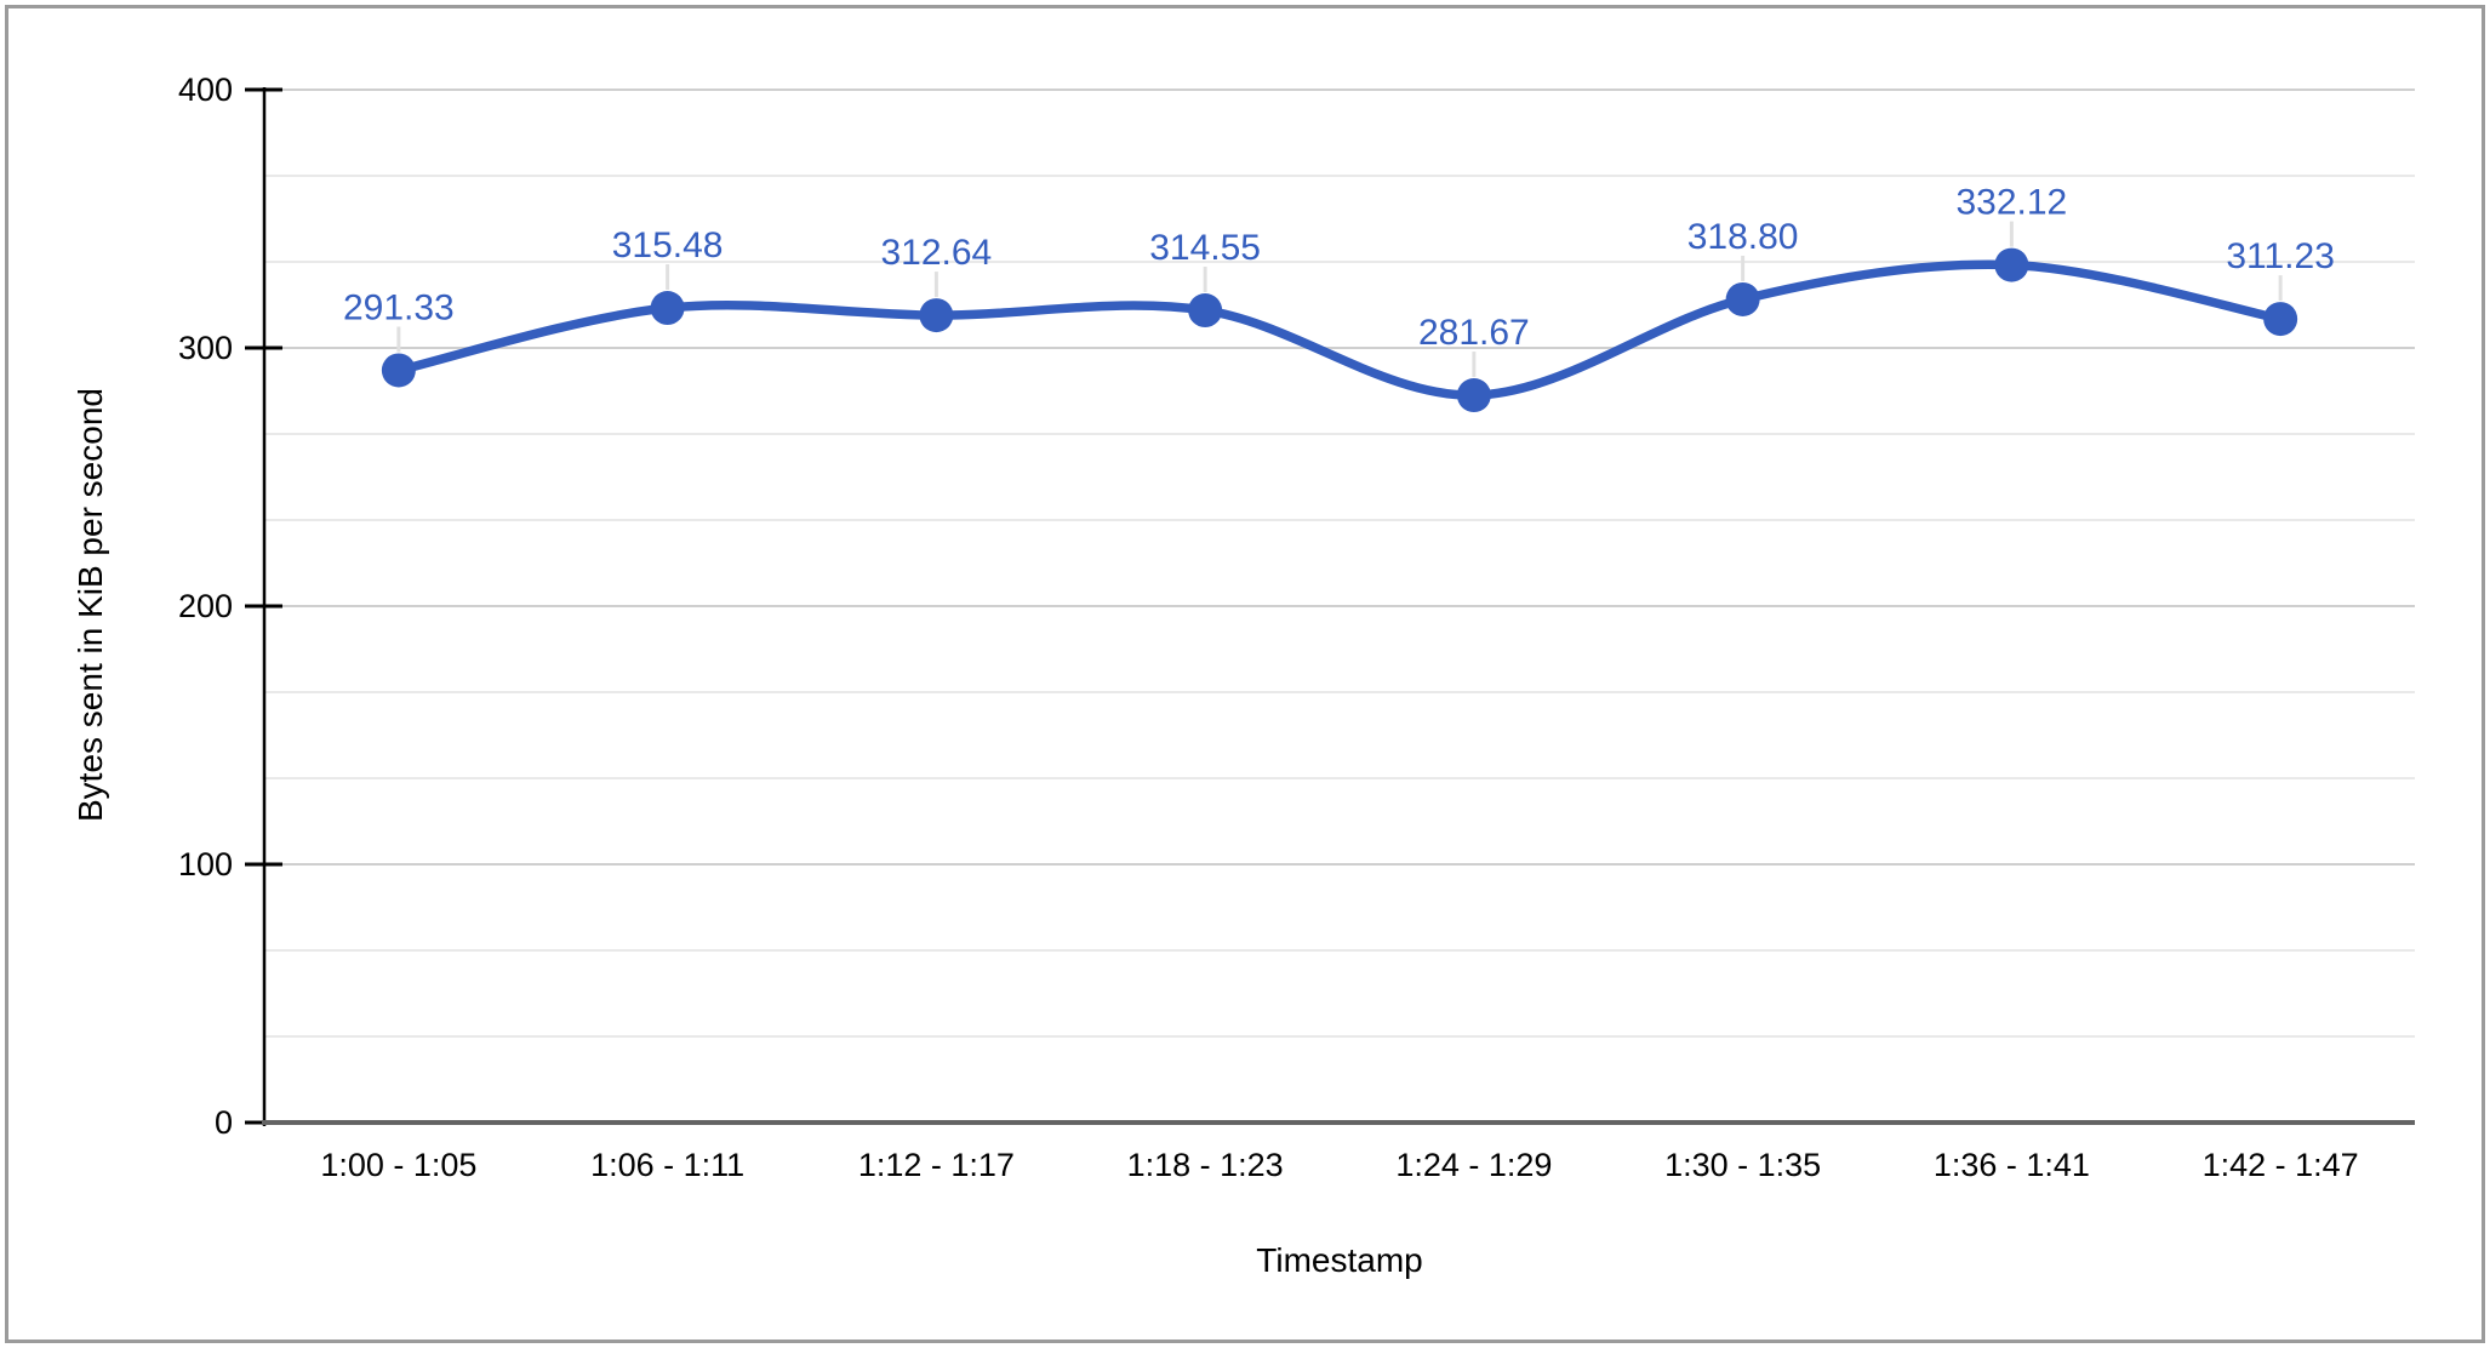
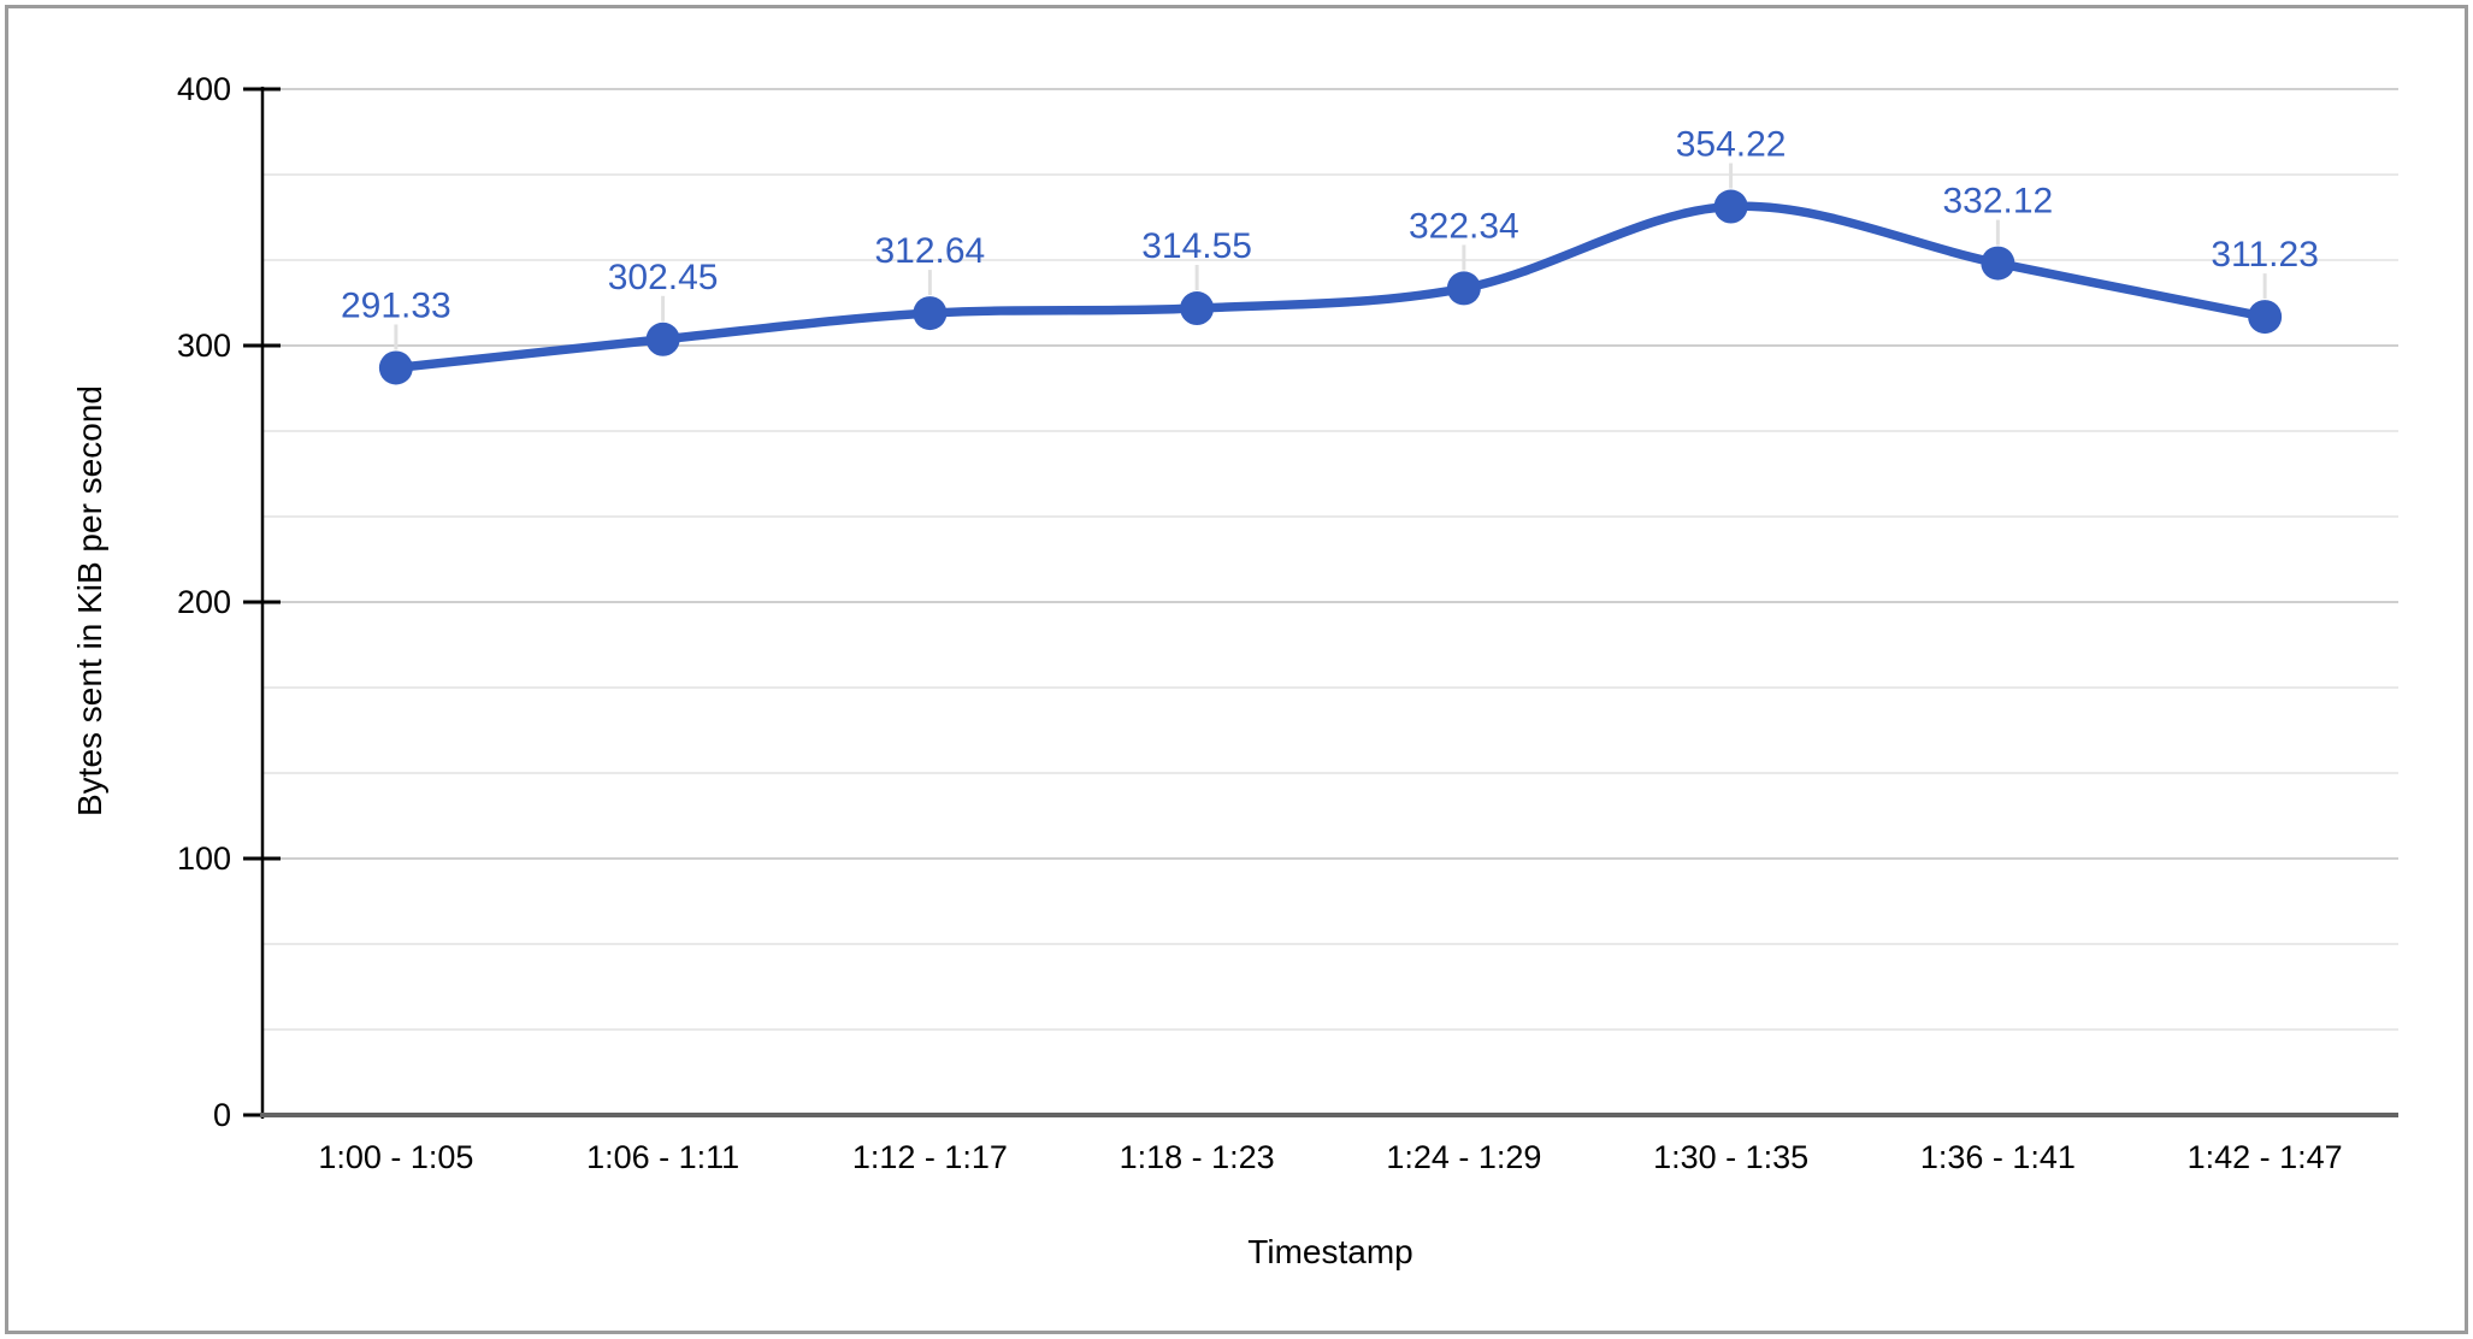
1:06 - 1:11: 315.48 -> 302.45
1:24 - 1:29: 281.67 -> 322.34
1:30 - 1:35: 318.80 -> 354.22
